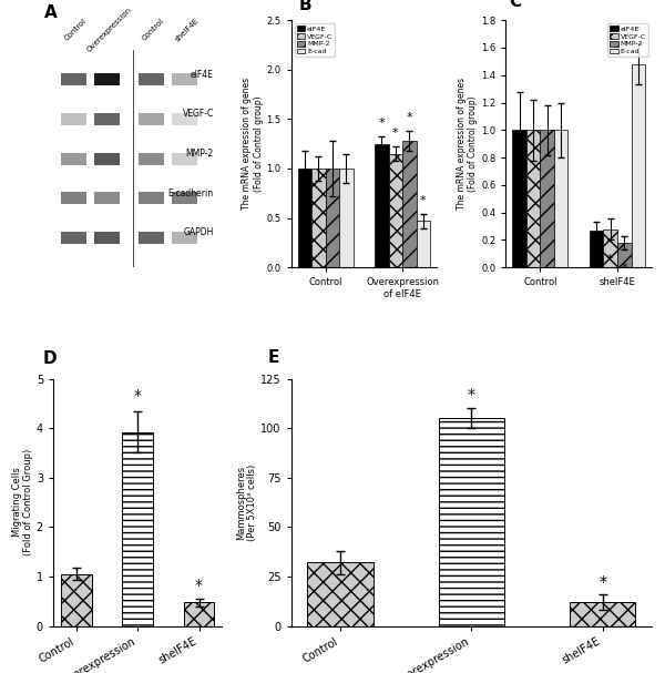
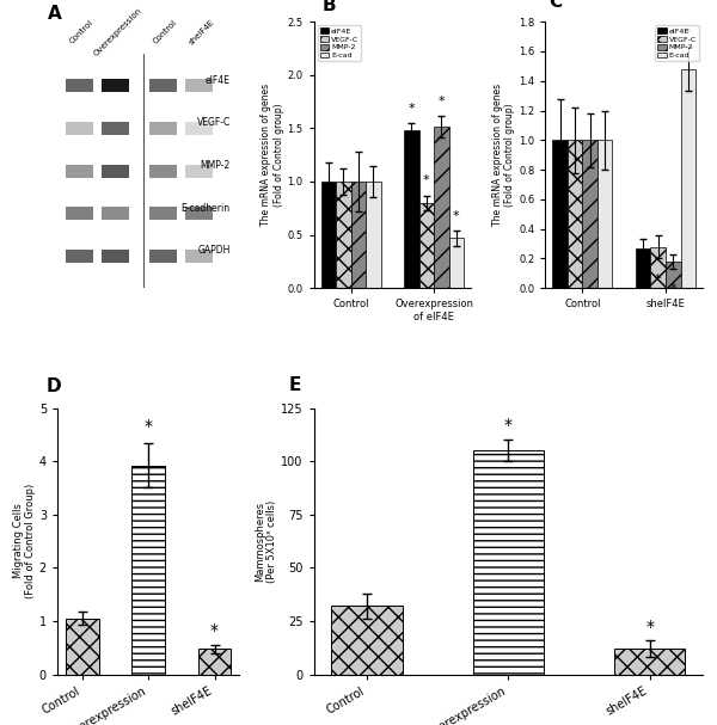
eIF4E/Overexpression of eIF4E: 1.25 -> 1.48
VEGF-C/Overexpression of eIF4E: 1.15 -> 0.80
MMP-2/Overexpression of eIF4E: 1.28 -> 1.52
